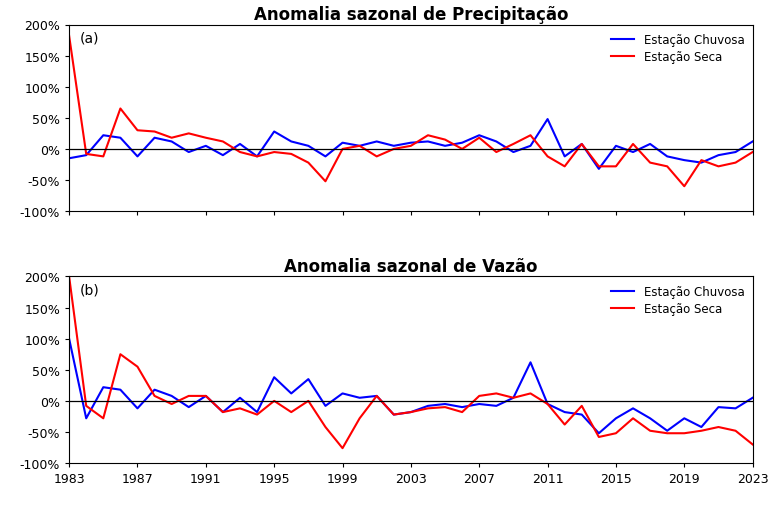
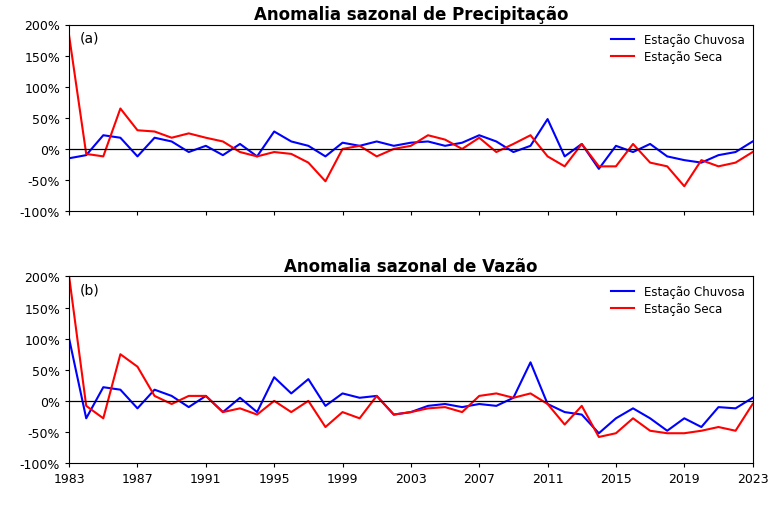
Anomalia sazonal de Vazão/Estação Seca/1999: -76% -> -18%
Anomalia sazonal de Vazão/Estação Seca/2023: -70% -> -5%
